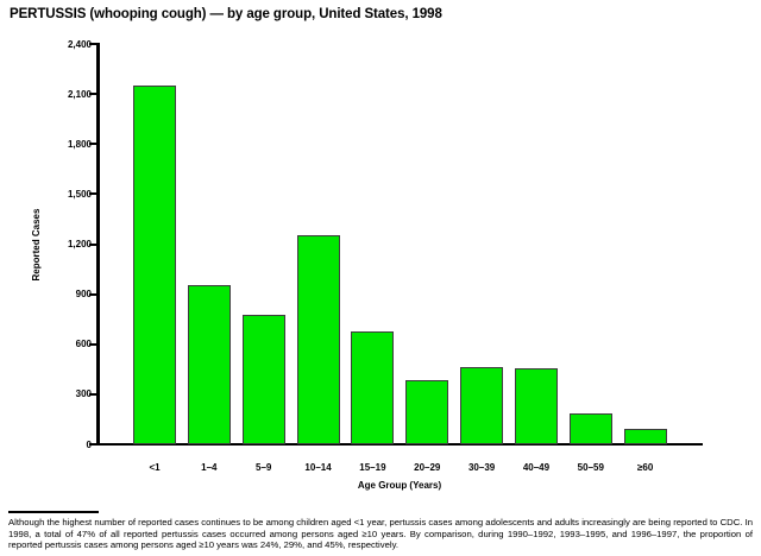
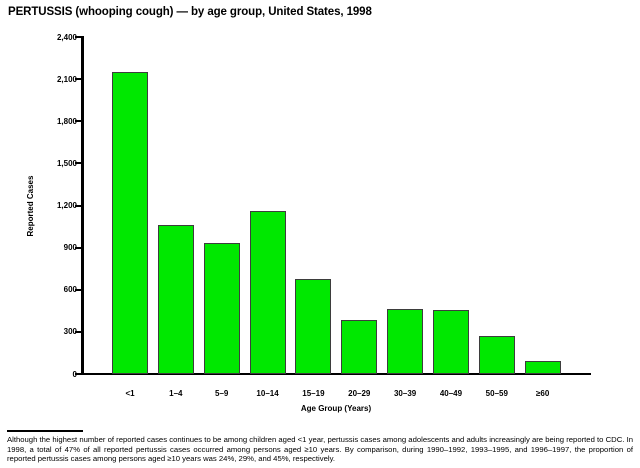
1–4: 960 -> 1060
5–9: 780 -> 930
10–14: 1250 -> 1160
50–59: 180 -> 270
